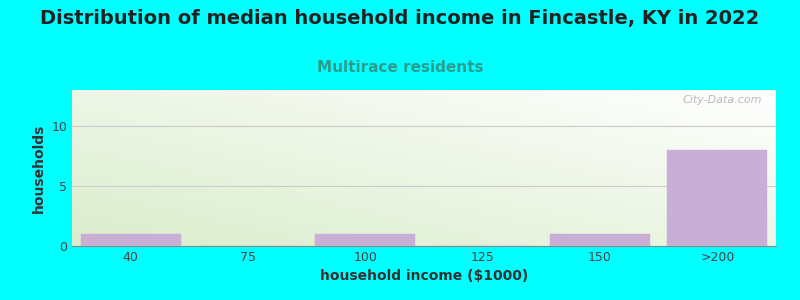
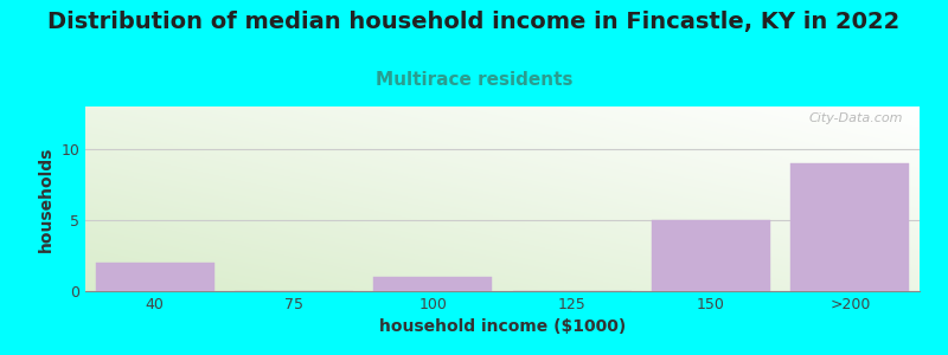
40: 1 -> 2
150: 1 -> 5
>200: 8 -> 9
